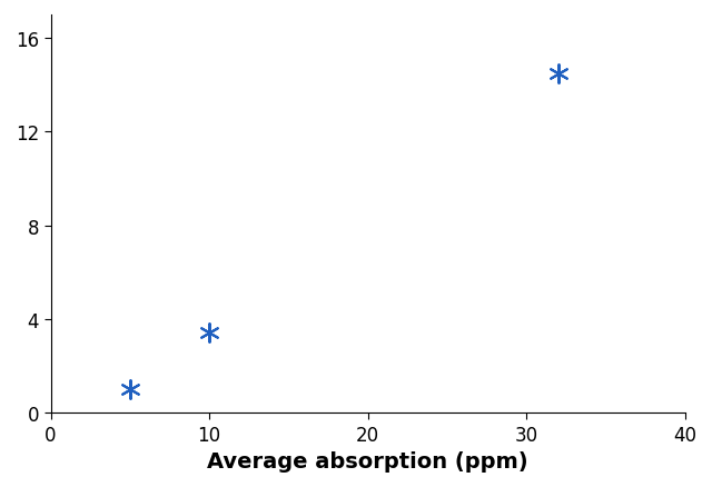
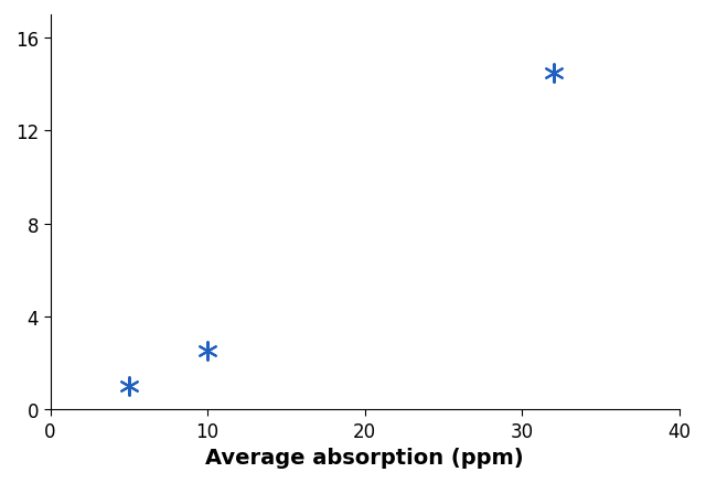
10: 3.4 -> 2.5
